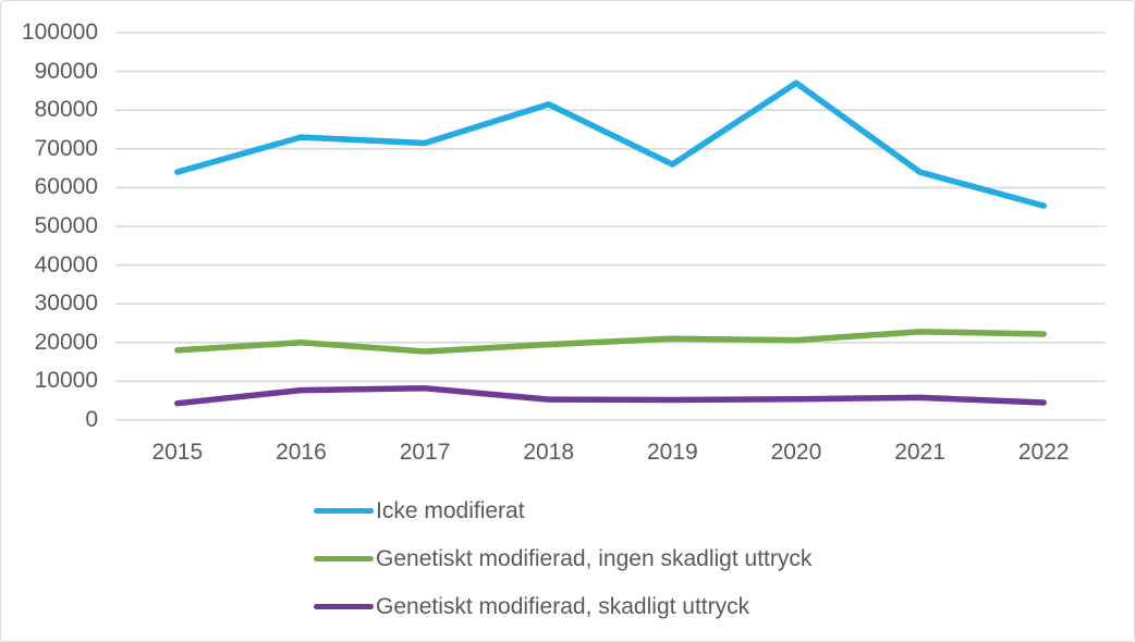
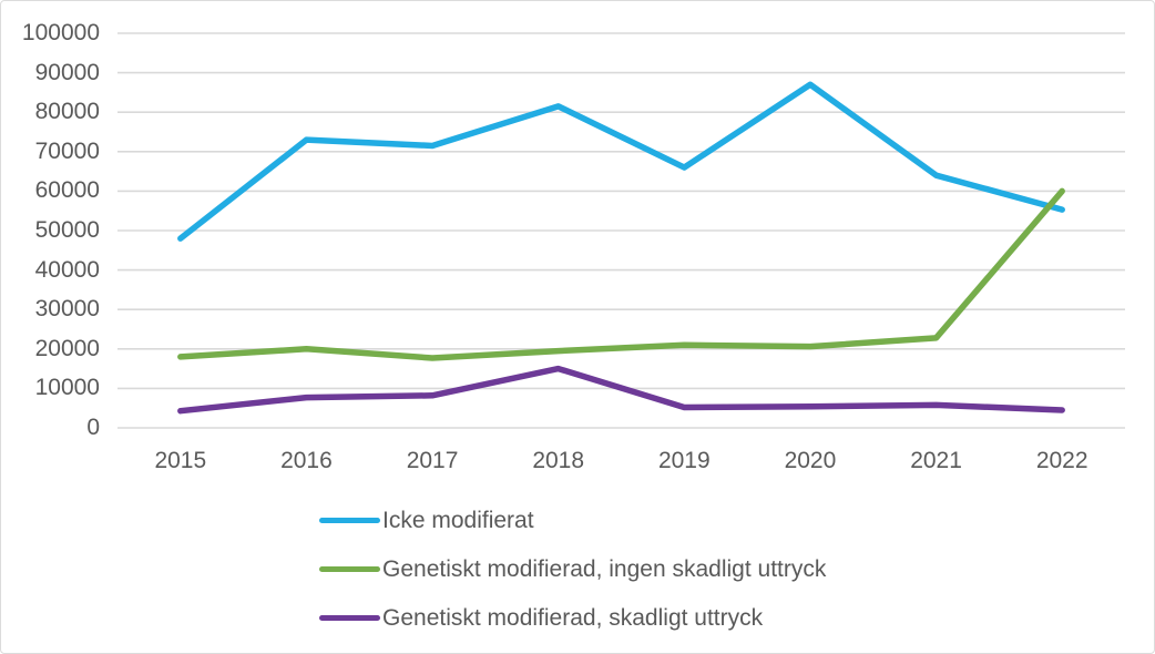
Icke modifierat/2015: 64000 -> 48000
Genetiskt modifierad, skadligt uttryck/2018: 5000 -> 15000
Genetiskt modifierad, ingen skadligt uttryck/2022: 22000 -> 60000
